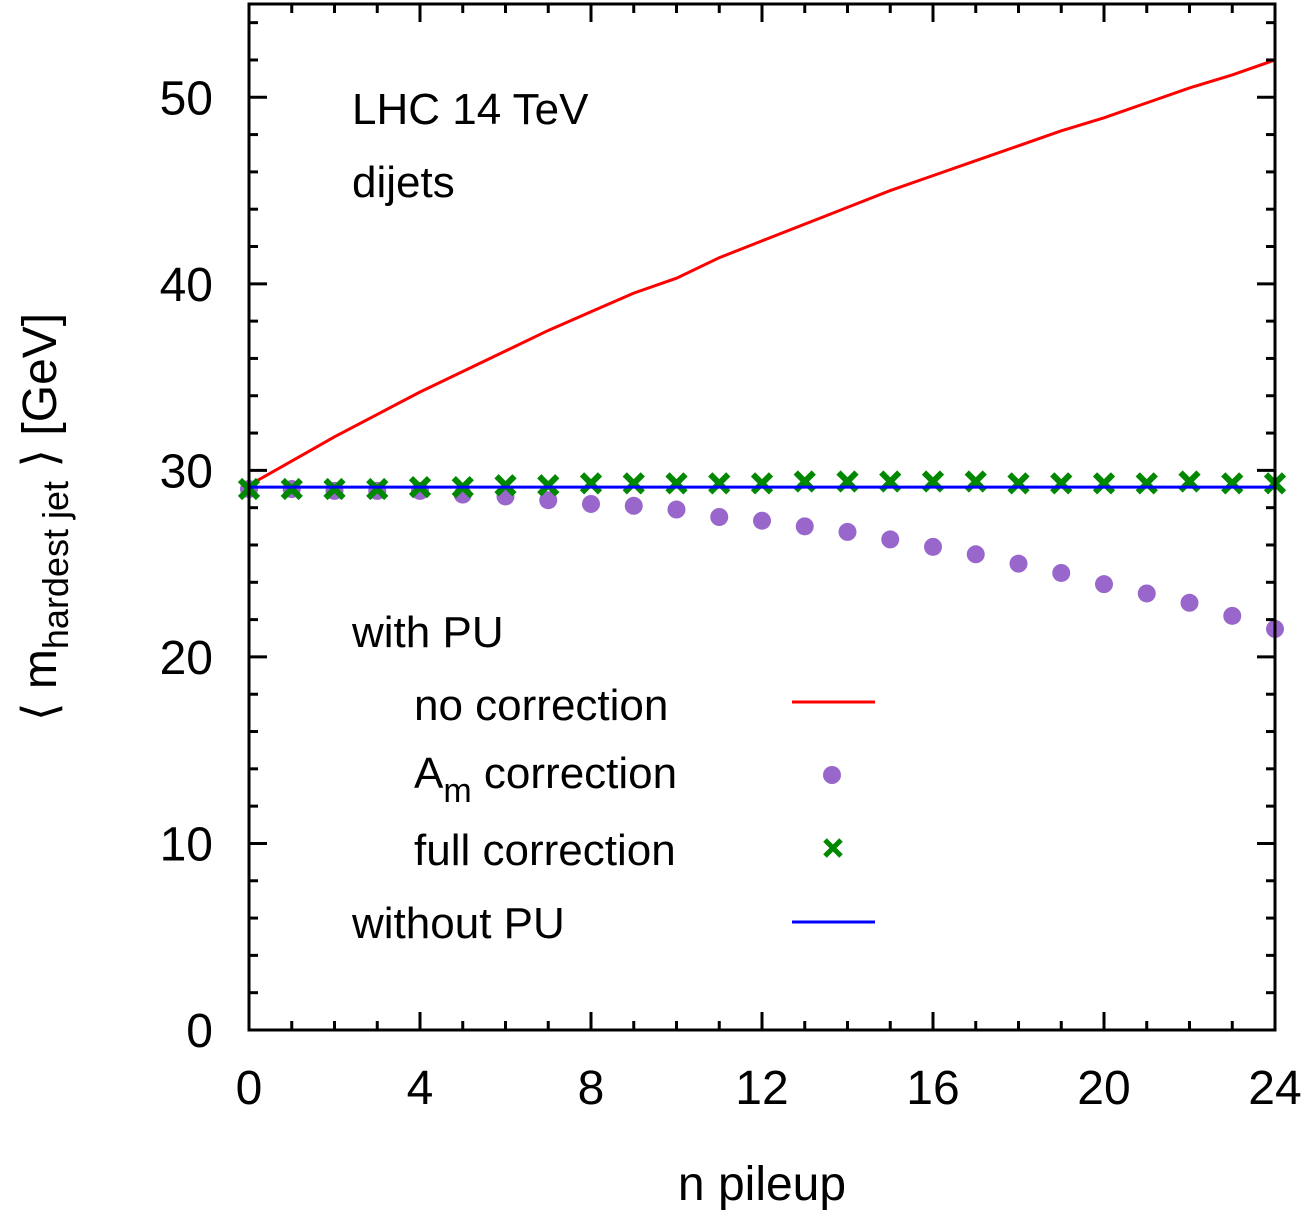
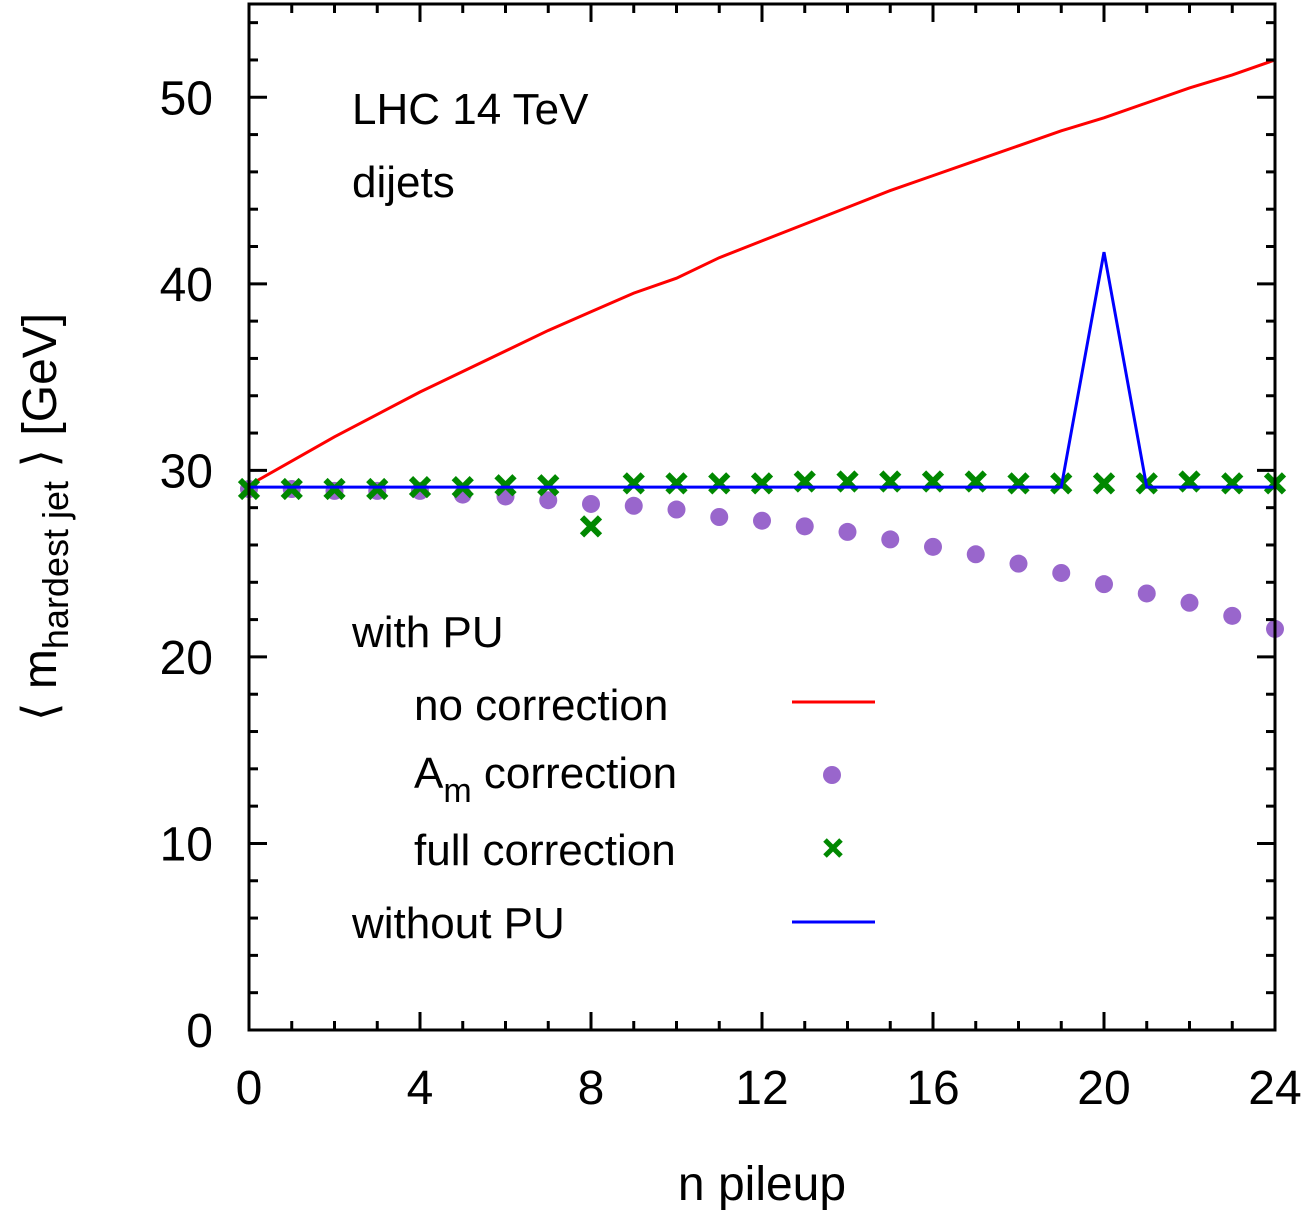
full correction/8: 29.3 -> 27.0
without PU/20: 29.1 -> 41.7
